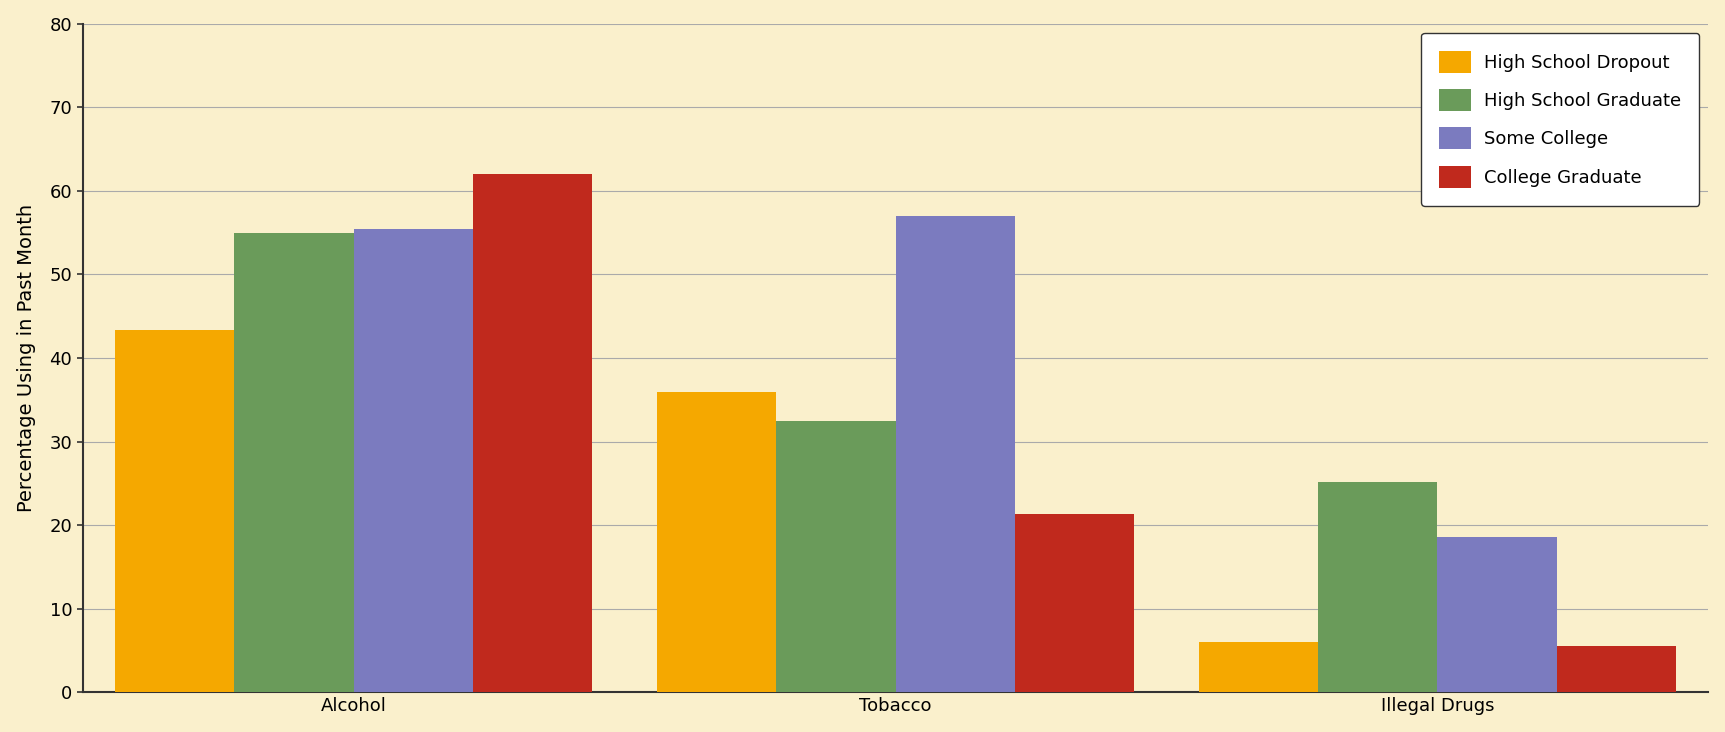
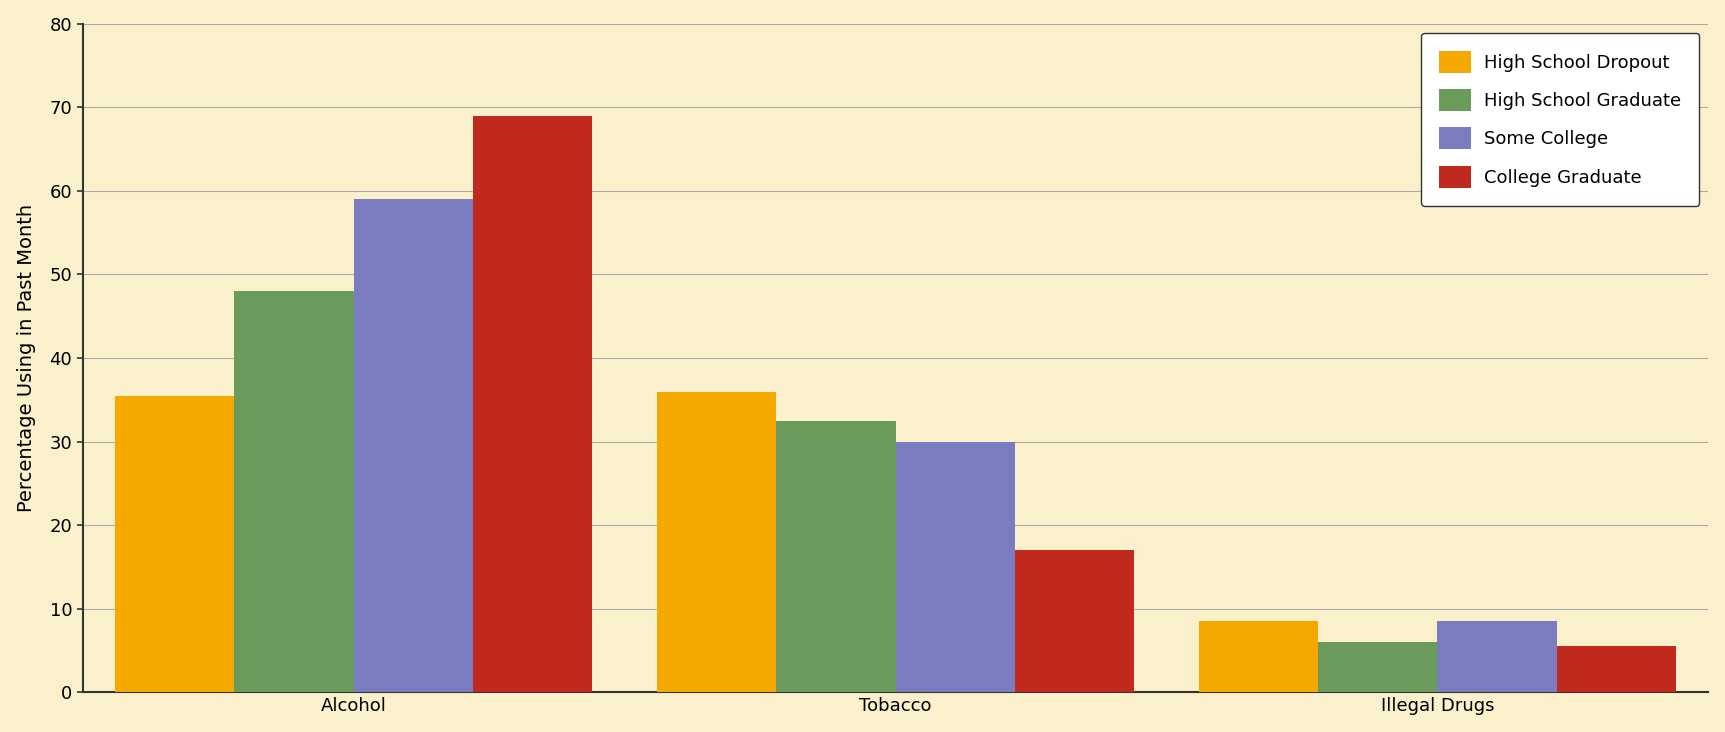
High School Dropout/Alcohol: 43.4 -> 35.5
High School Graduate/Alcohol: 55.0 -> 48.0
Some College/Alcohol: 55.4 -> 59.0
College Graduate/Alcohol: 62.0 -> 69.0
Some College/Tobacco: 57.0 -> 30.0
College Graduate/Tobacco: 21.4 -> 17.0
High School Dropout/Illegal Drugs: 6.0 -> 8.5
High School Graduate/Illegal Drugs: 25.2 -> 6.0
Some College/Illegal Drugs: 18.6 -> 8.5
